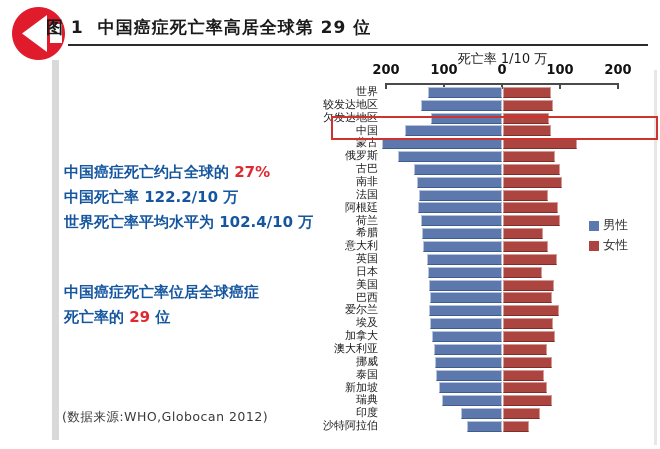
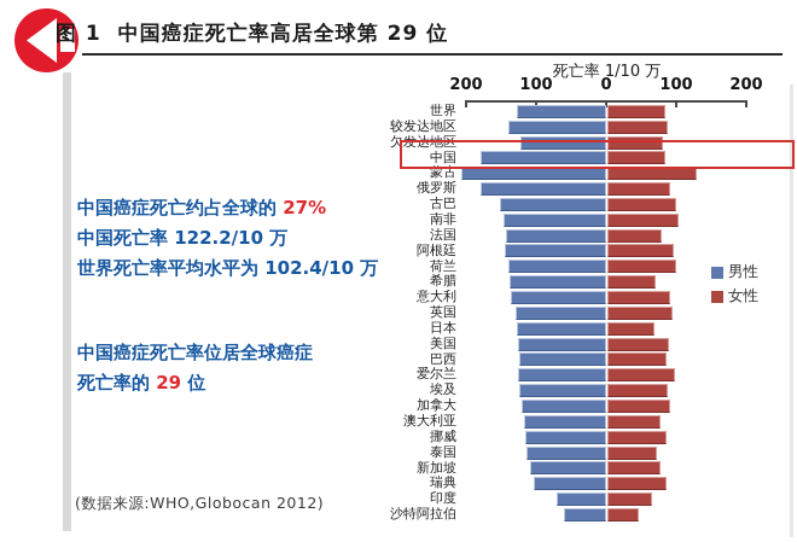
男性/中国: 170 -> 180
女性/意大利: 80 -> 90
